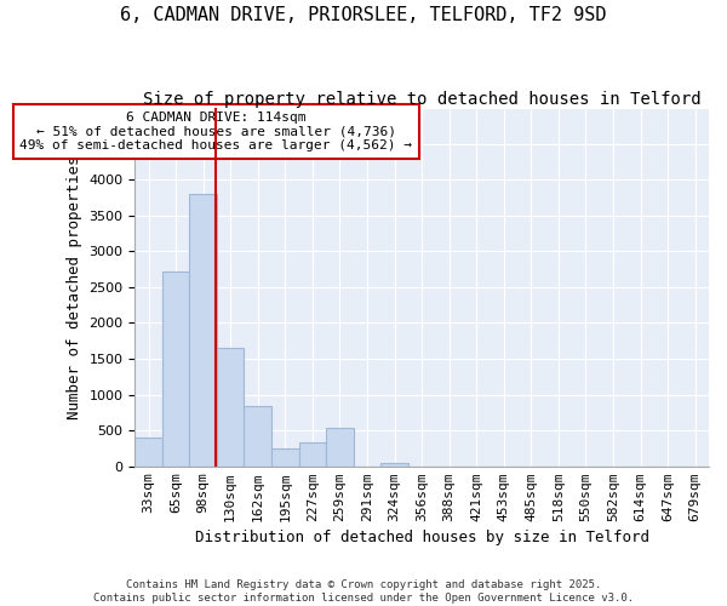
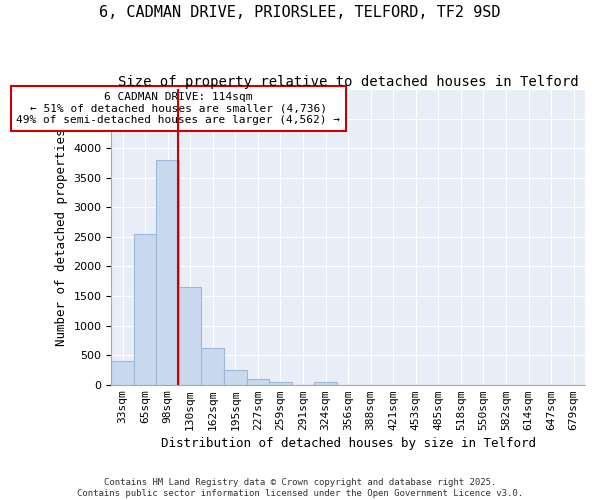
65sqm: 2720 -> 2550
162sqm: 840 -> 620
227sqm: 340 -> 100
259sqm: 540 -> 50
